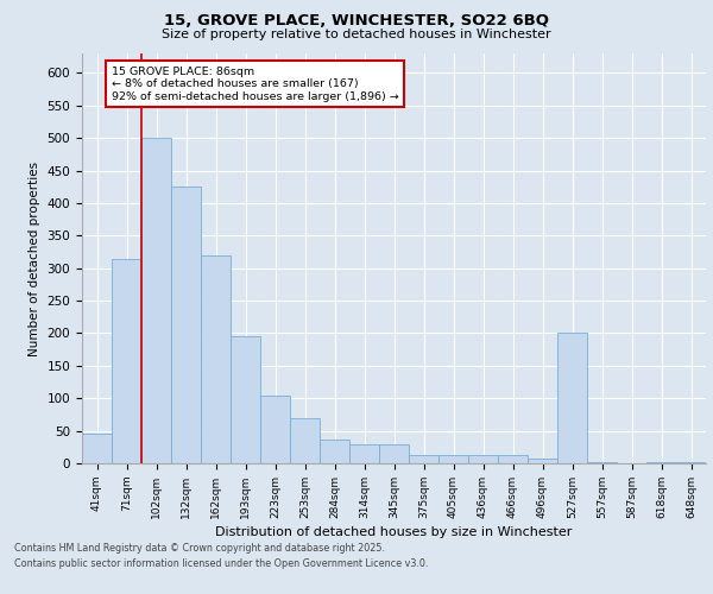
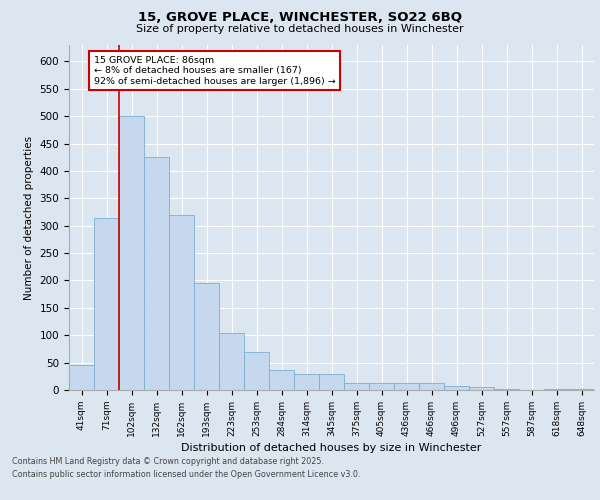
527sqm: 200 -> 5
